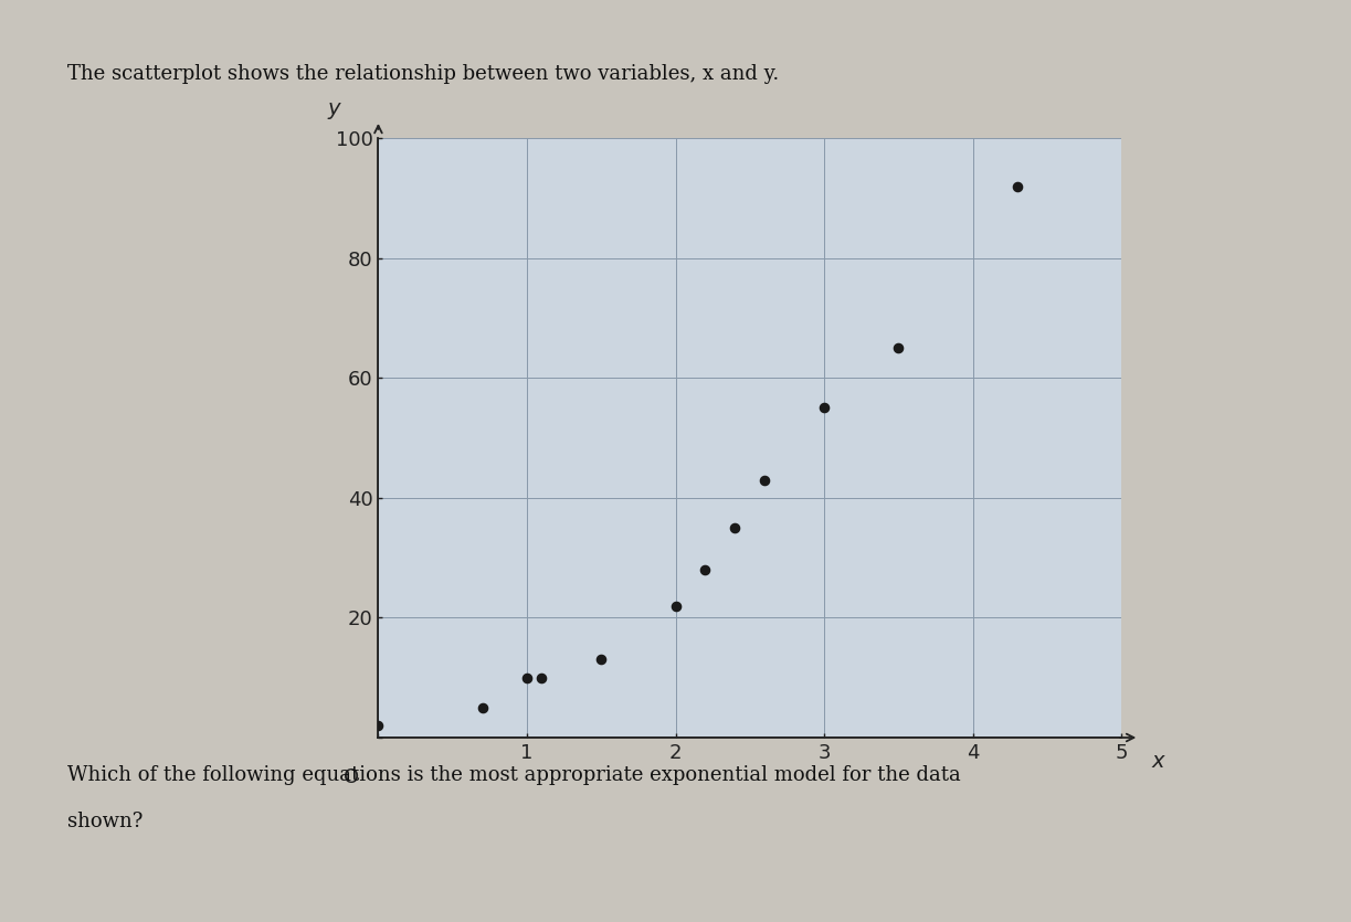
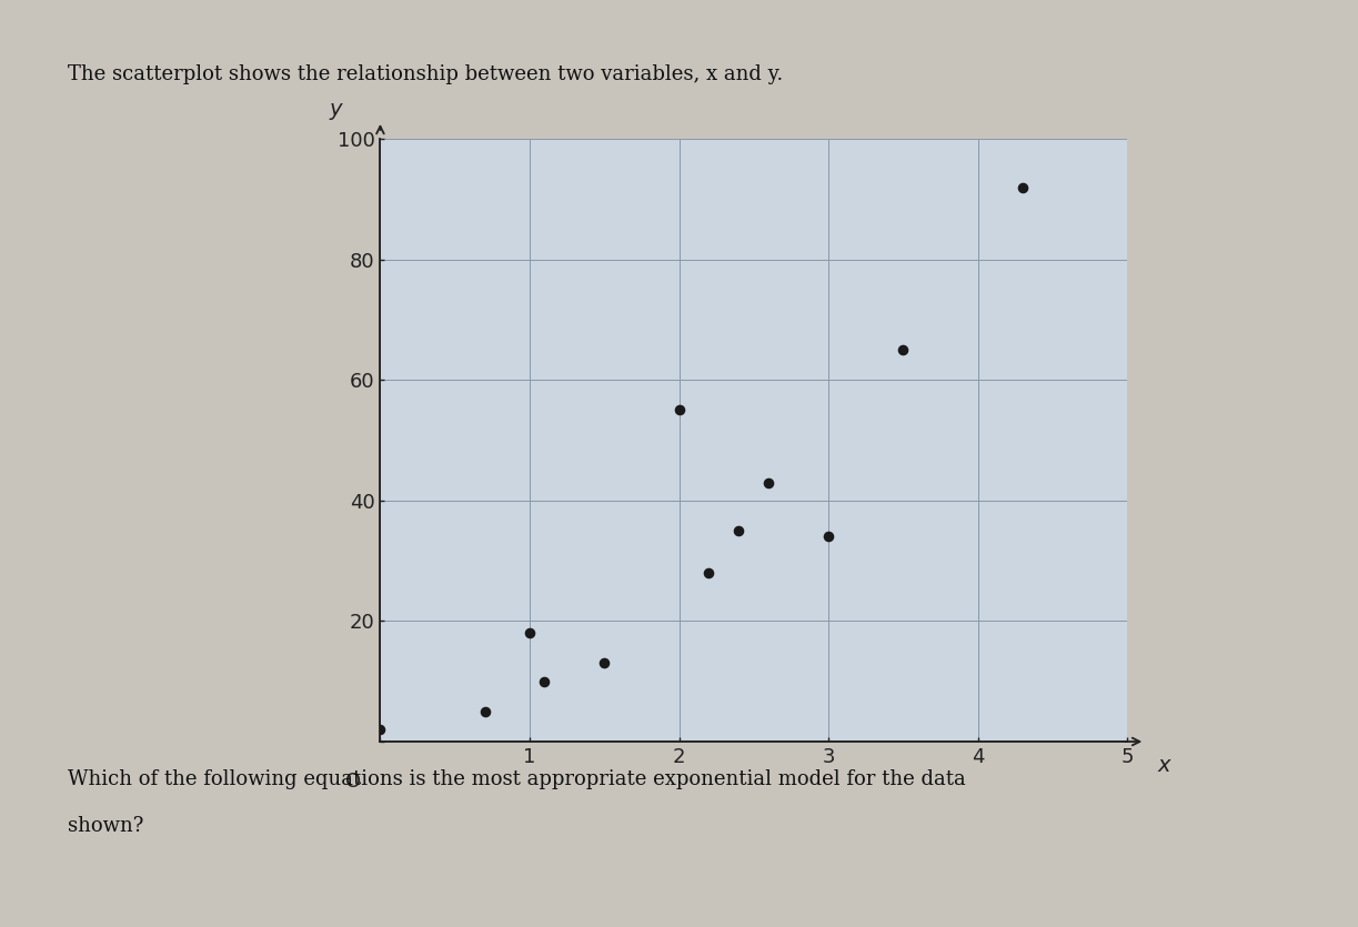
1: 10 -> 18
2: 22 -> 55
3: 55 -> 34
